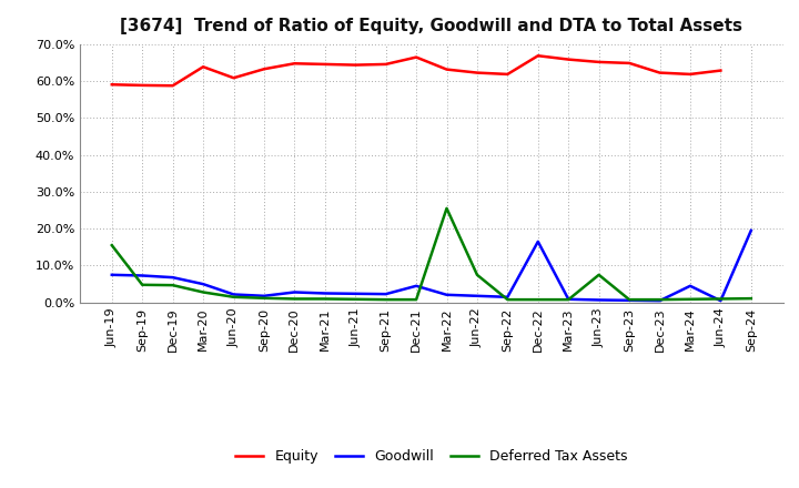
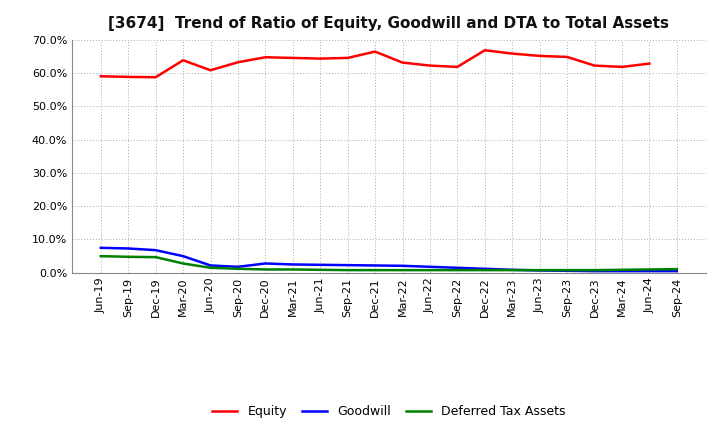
Deferred Tax Assets/Jun-19: 15.5% -> 5.0%
Goodwill/Dec-21: 4.5% -> 2.2%
Deferred Tax Assets/Mar-22: 25.5% -> 0.8%
Deferred Tax Assets/Jun-22: 7.5% -> 0.8%
Goodwill/Dec-22: 16.5% -> 1.2%
Deferred Tax Assets/Jun-23: 7.5% -> 0.8%
Goodwill/Mar-24: 4.5% -> 0.5%
Goodwill/Sep-24: 19.5% -> 0.5%
